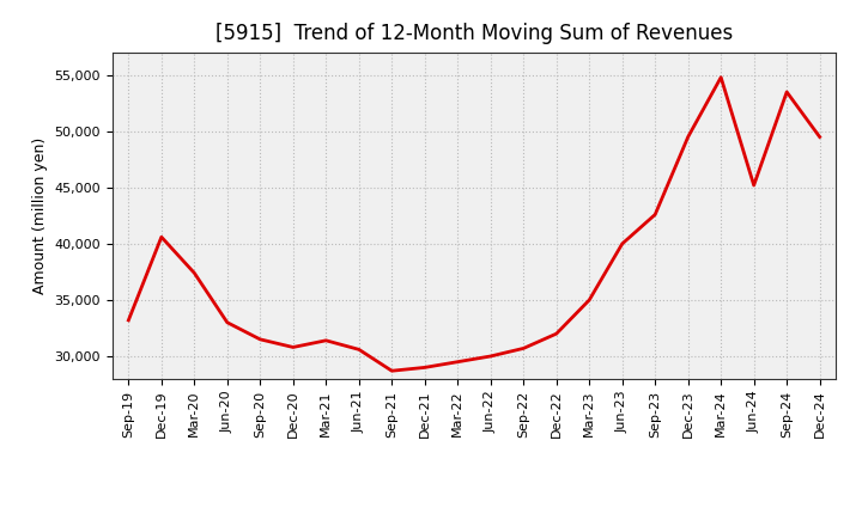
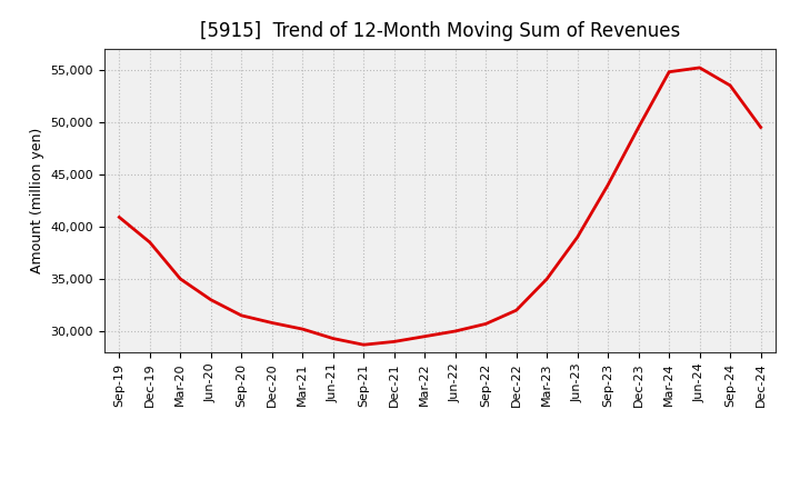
Sep-19: 33,200 -> 40,900
Dec-19: 40,600 -> 38,500
Mar-20: 37,400 -> 35,000
Mar-21: 31,400 -> 30,200
Jun-21: 30,600 -> 29,300
Jun-23: 40,000 -> 39,000
Sep-23: 42,600 -> 44,000
Jun-24: 45,200 -> 55,200
